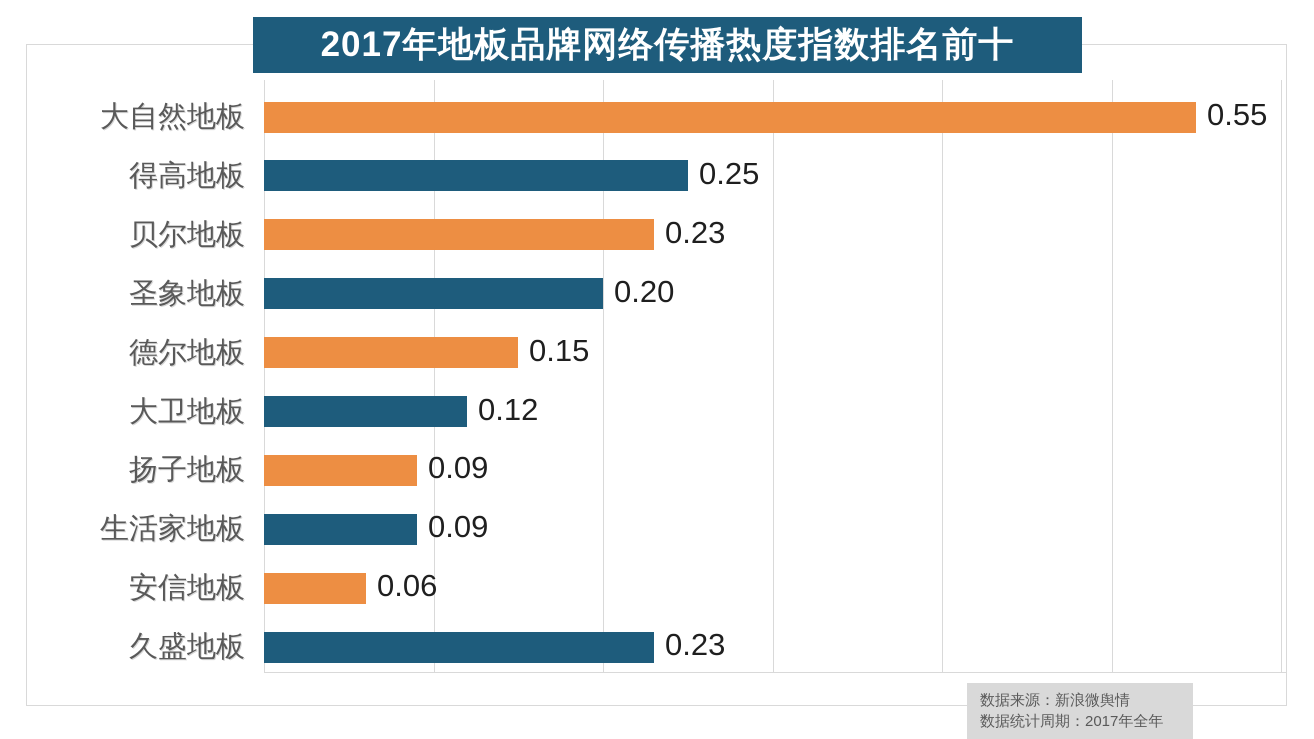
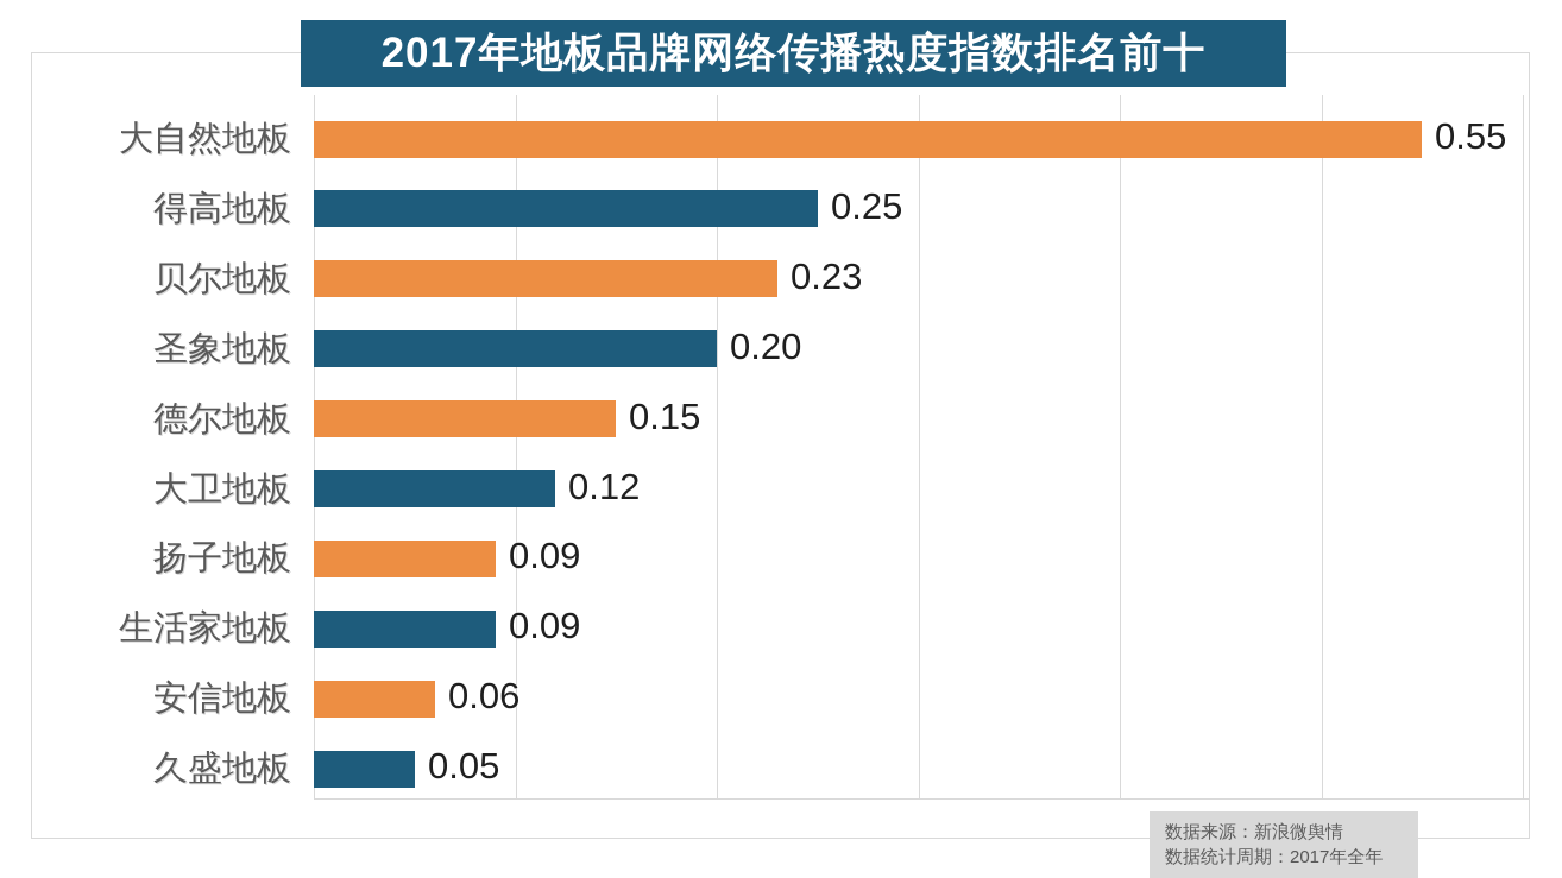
久盛地板: 0.23 -> 0.05
